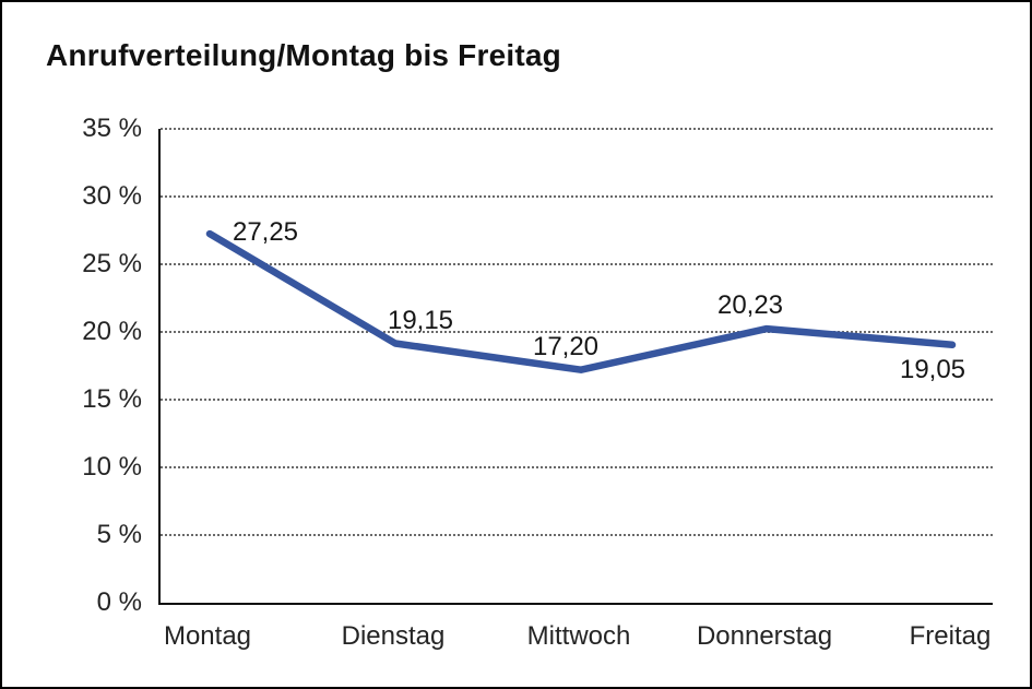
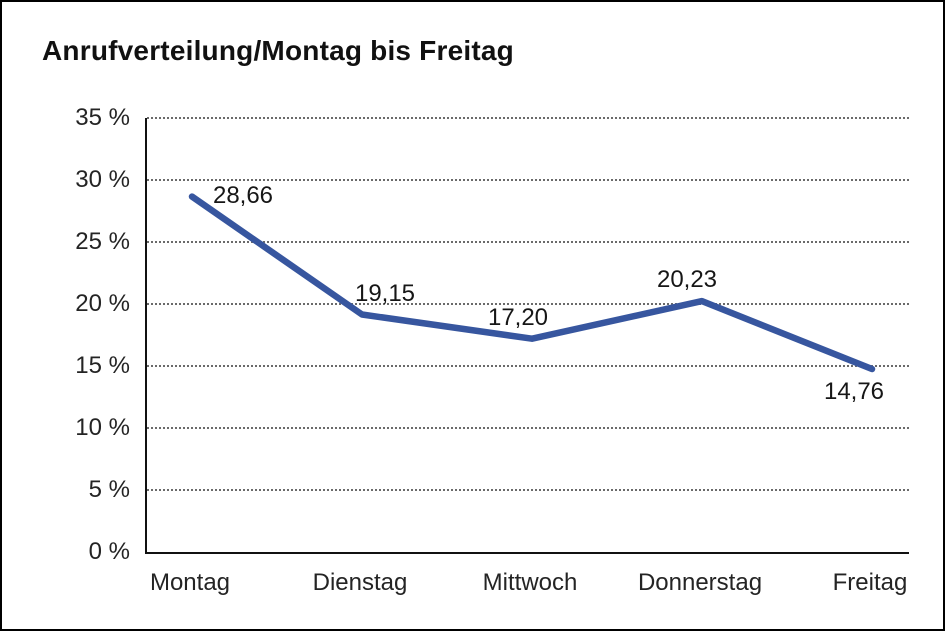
Montag: 27,25 -> 28,66
Freitag: 19,05 -> 14,76
